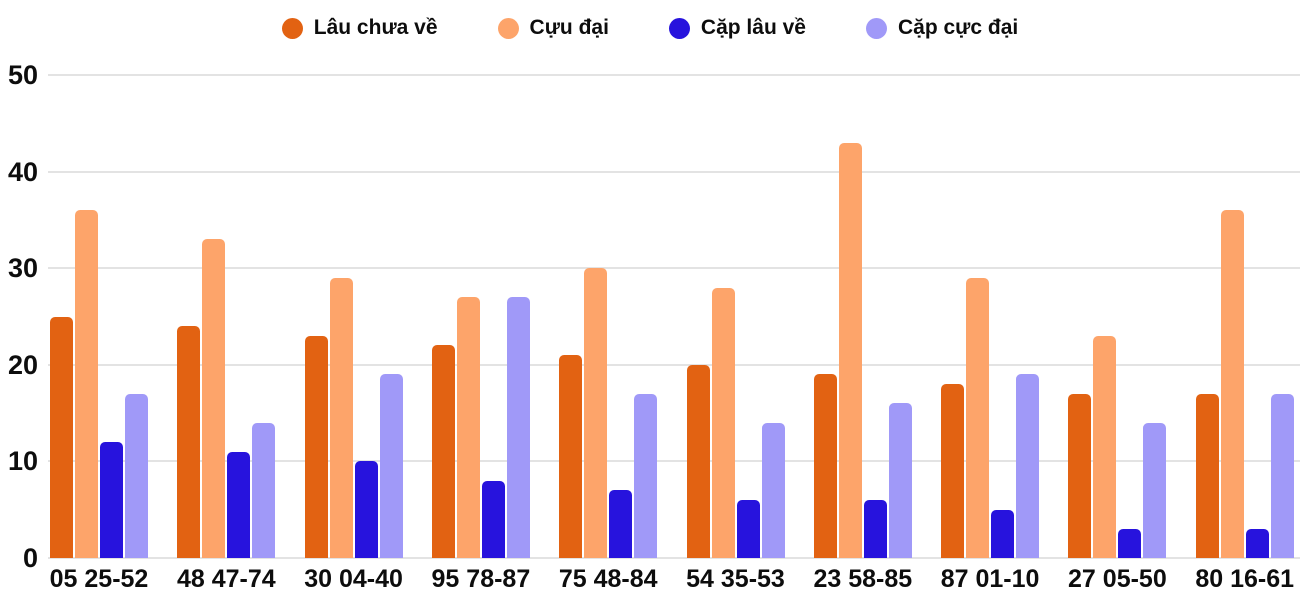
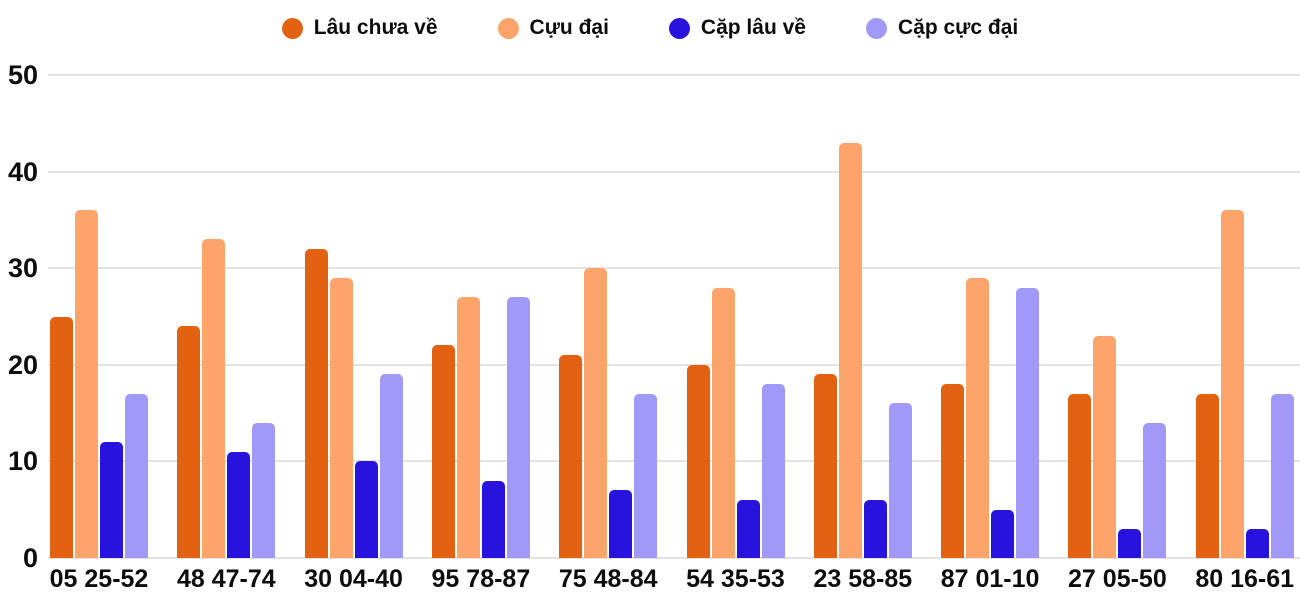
Lâu chưa về/30 04-40: 23 -> 32
Cặp cực đại/54 35-53: 14 -> 18
Cặp cực đại/87 01-10: 19 -> 28
